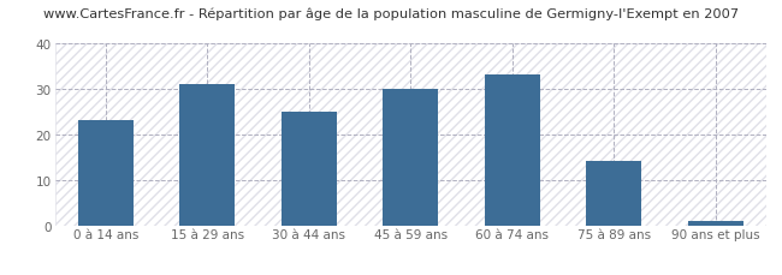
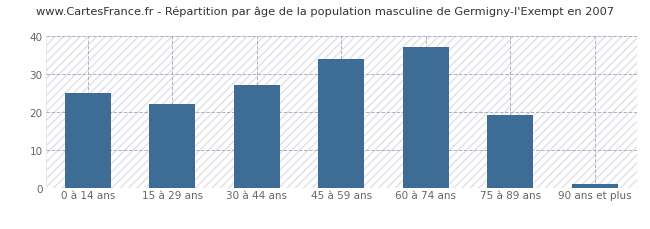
0 à 14 ans: 23 -> 25
15 à 29 ans: 31 -> 22
30 à 44 ans: 25 -> 27
45 à 59 ans: 30 -> 34
60 à 74 ans: 33 -> 37
75 à 89 ans: 14 -> 19
